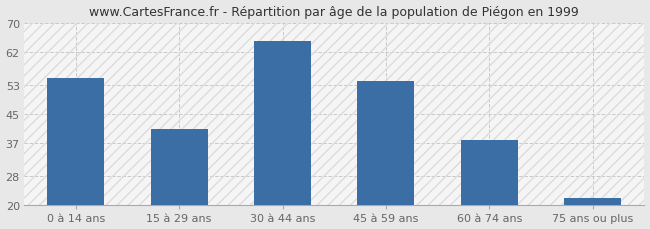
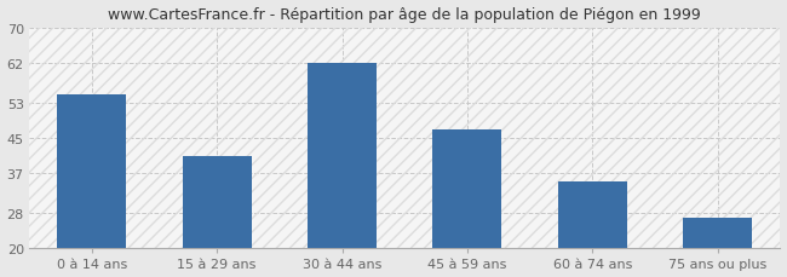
30 à 44 ans: 65 -> 62
45 à 59 ans: 54 -> 47
60 à 74 ans: 38 -> 35
75 ans ou plus: 22 -> 27
